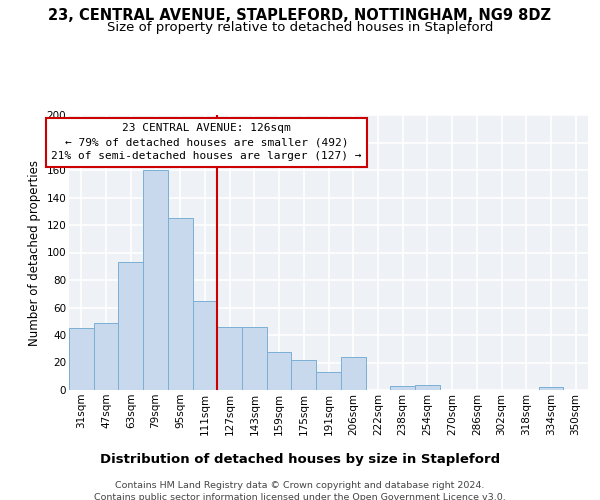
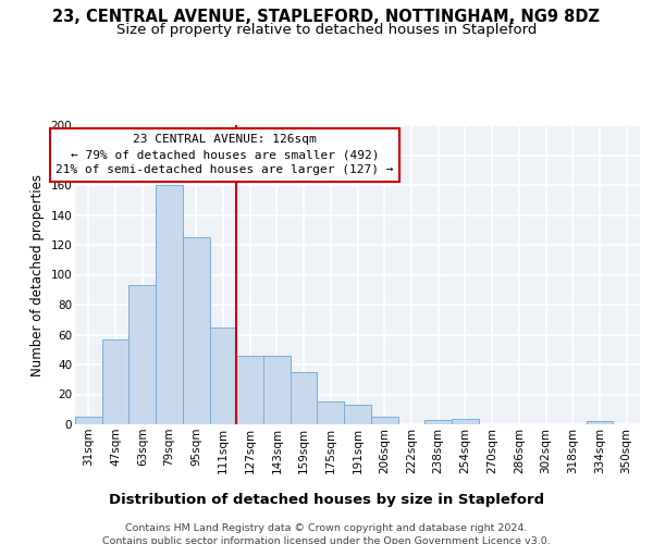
31sqm: 45 -> 5
47sqm: 49 -> 57
159sqm: 28 -> 35
175sqm: 22 -> 15
206sqm: 24 -> 5
